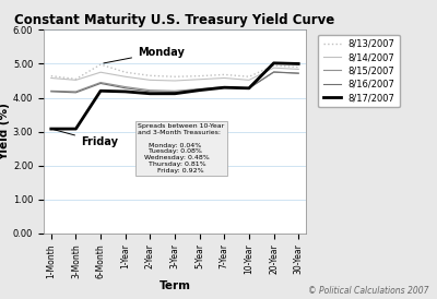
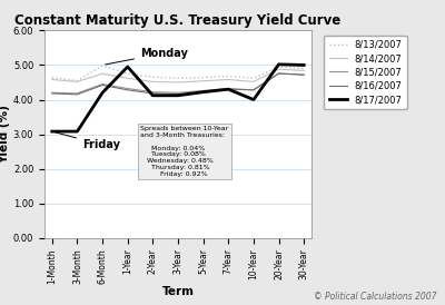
8/17/2007/1-Year: 4.18 -> 4.95
8/17/2007/10-Year: 4.28 -> 4.00
